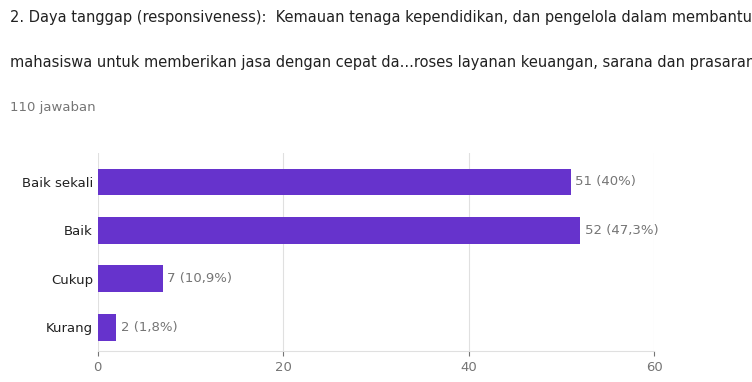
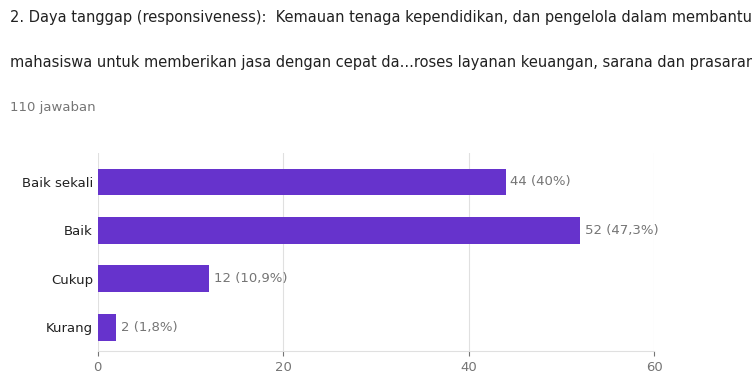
Baik sekali: 51 -> 44
Cukup: 7 -> 12
